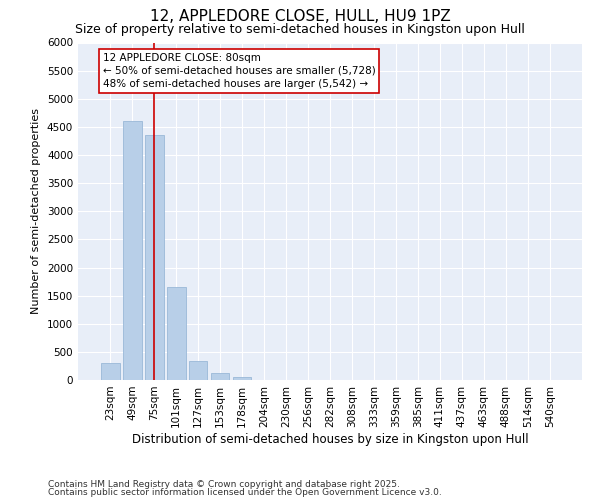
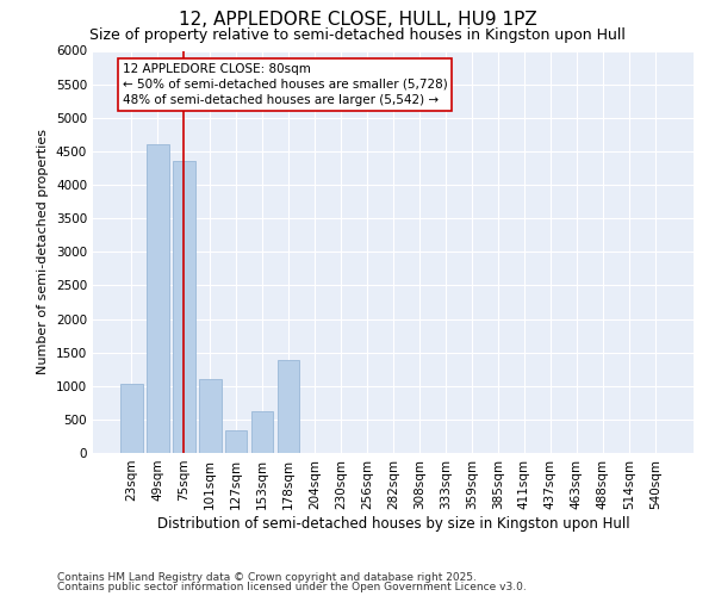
23sqm: 300 -> 1040
101sqm: 1650 -> 1100
153sqm: 130 -> 620
178sqm: 60 -> 1380
